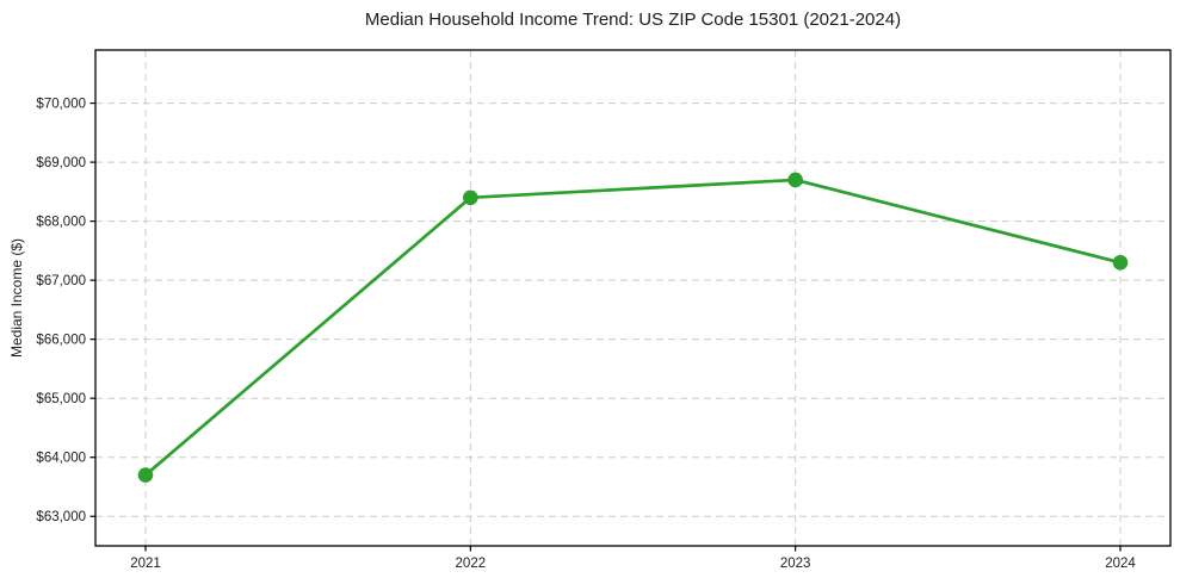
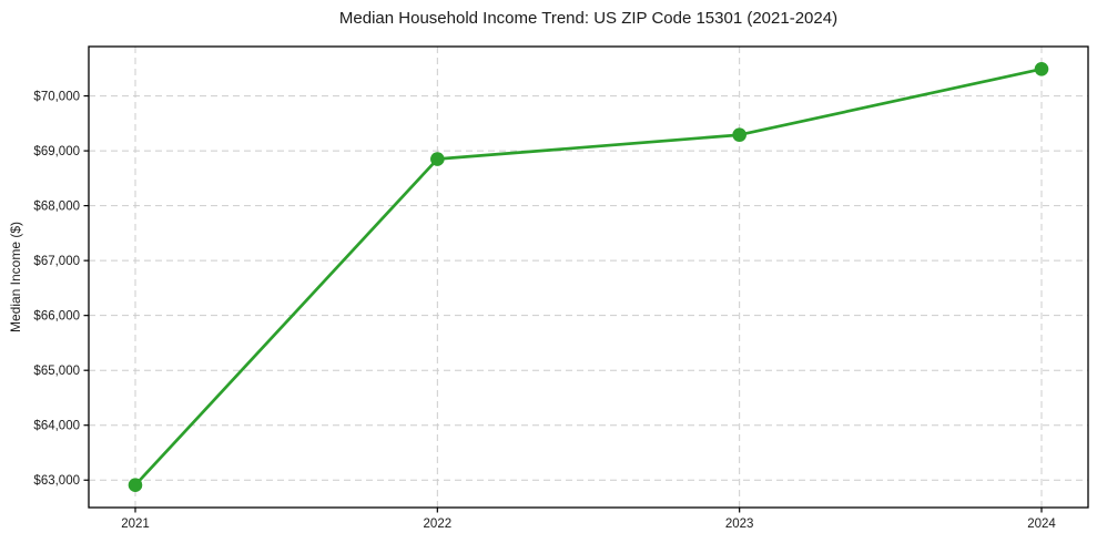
2021: $63700 -> $62900
2022: $68400 -> $68800
2023: $68700 -> $69300
2024: $67300 -> $70500
